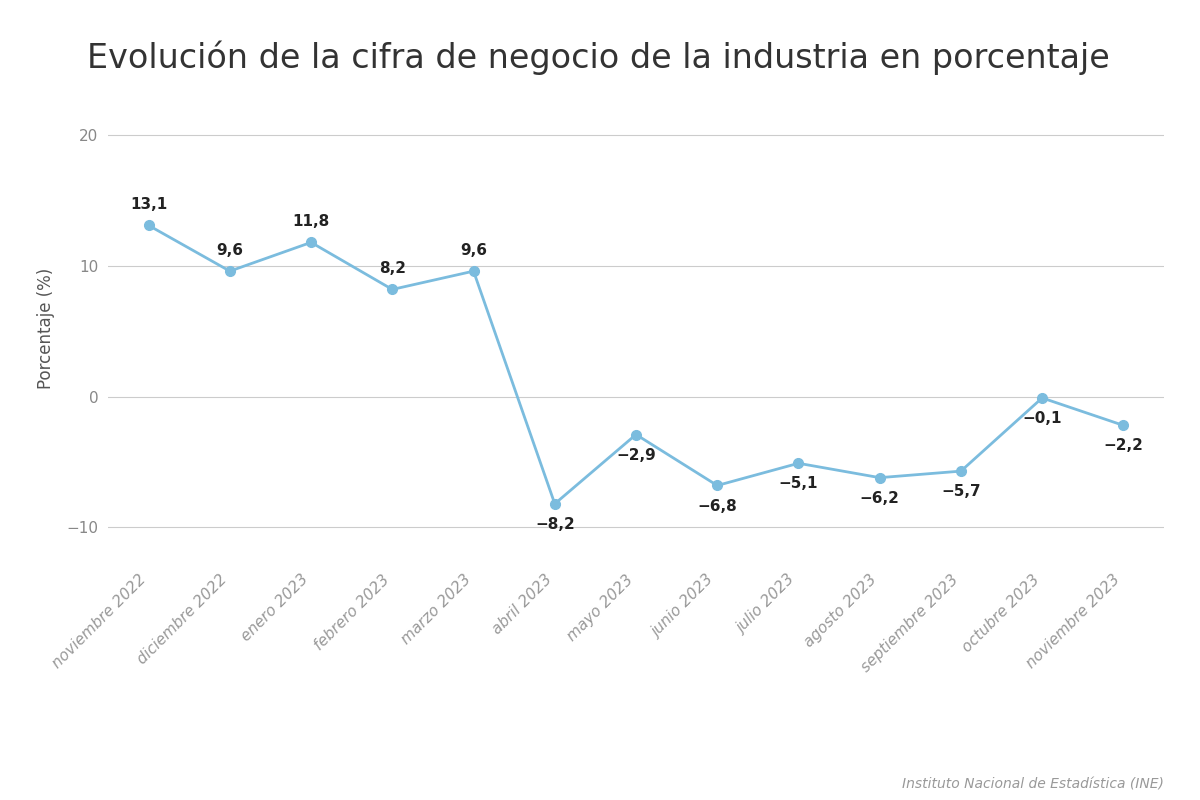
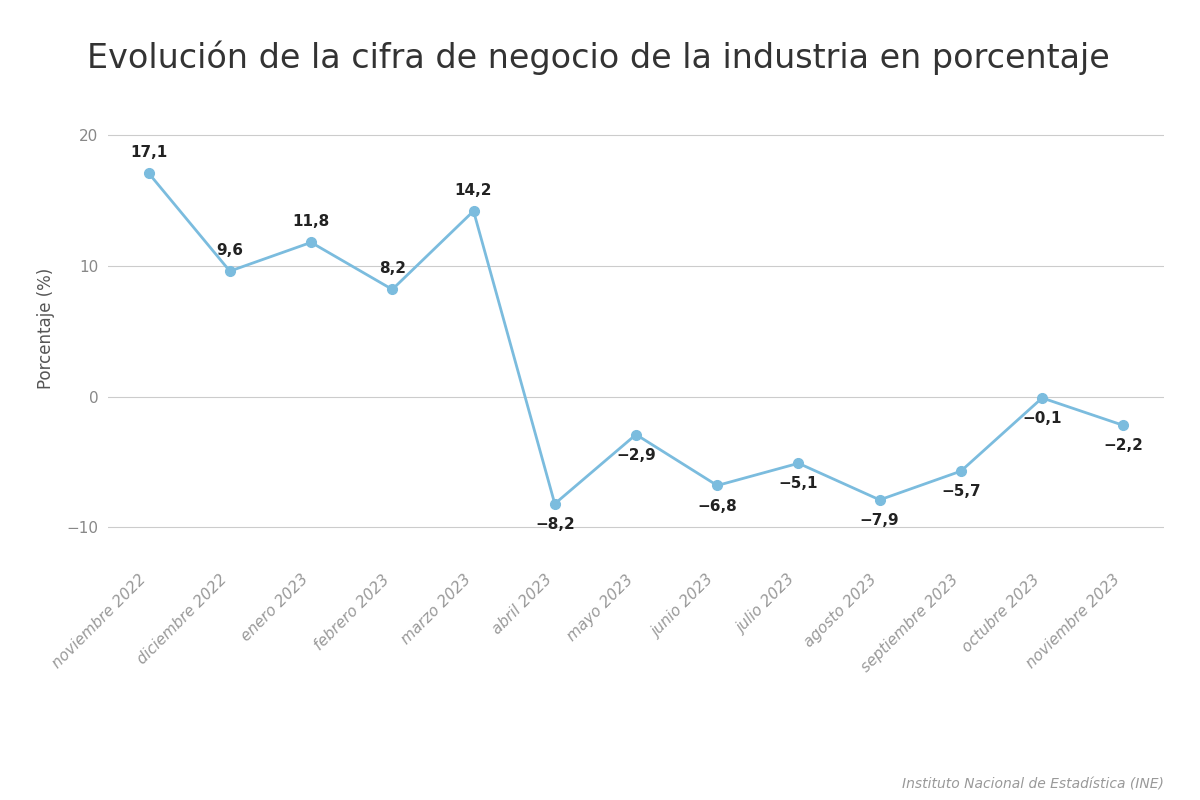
noviembre 2022: 13,1 -> 17,1
marzo 2023: 9,6 -> 14,2
agosto 2023: −6,2 -> −7,9
